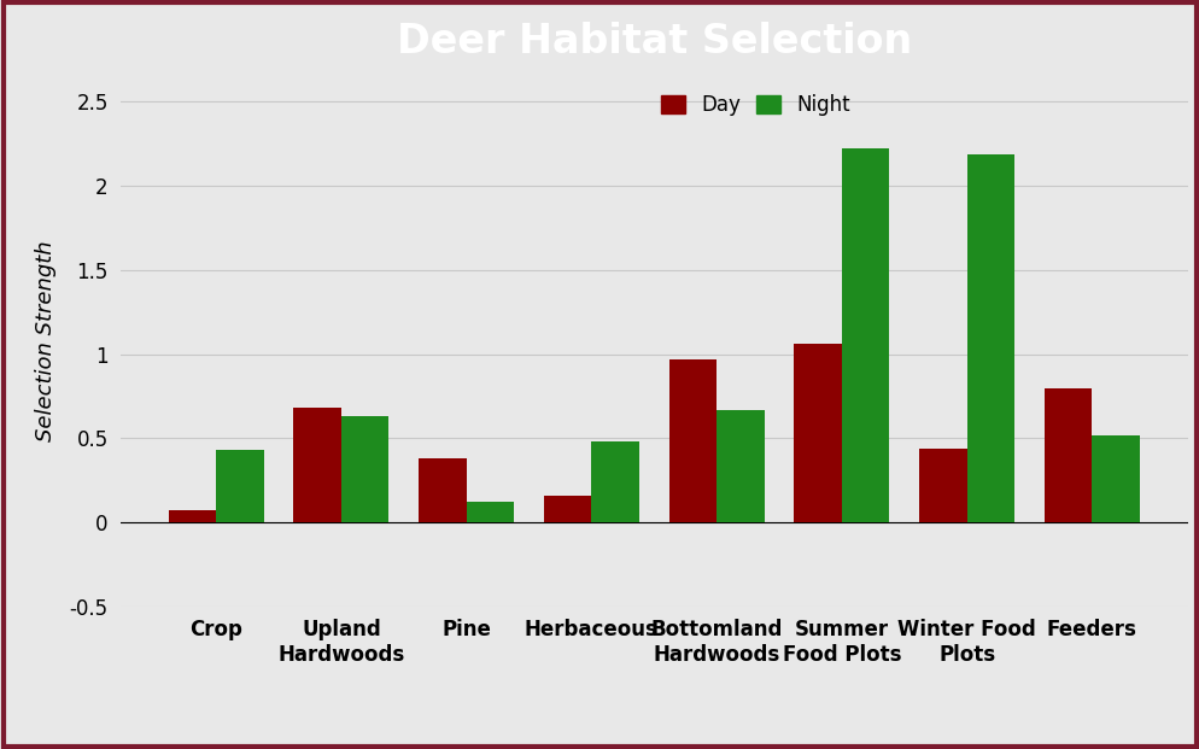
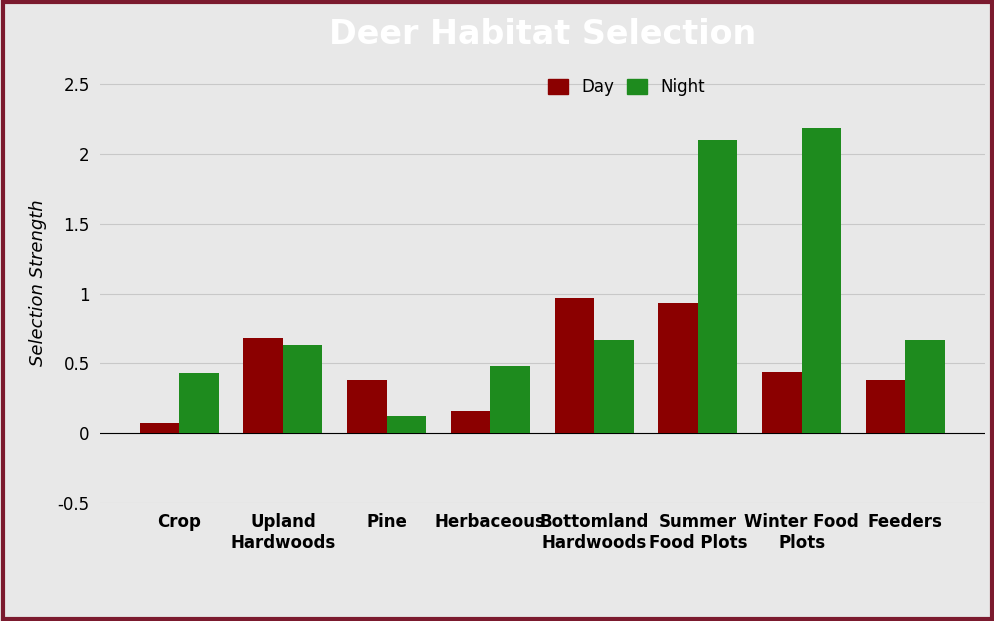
Day/Summer Food Plots: 1.06 -> 0.93
Night/Summer Food Plots: 2.22 -> 2.10
Day/Feeders: 0.80 -> 0.38
Night/Feeders: 0.52 -> 0.67
